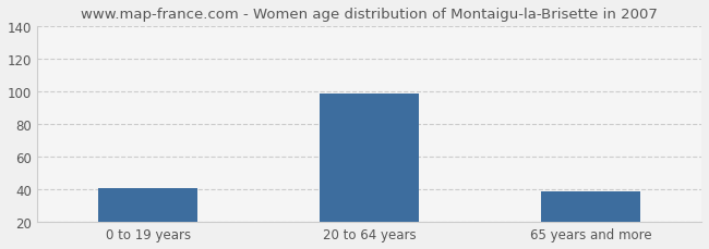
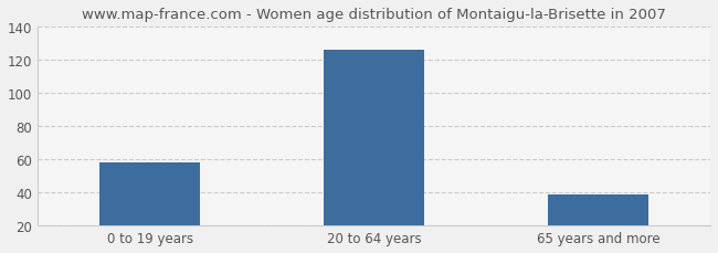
0 to 19 years: 41 -> 58
20 to 64 years: 99 -> 126
